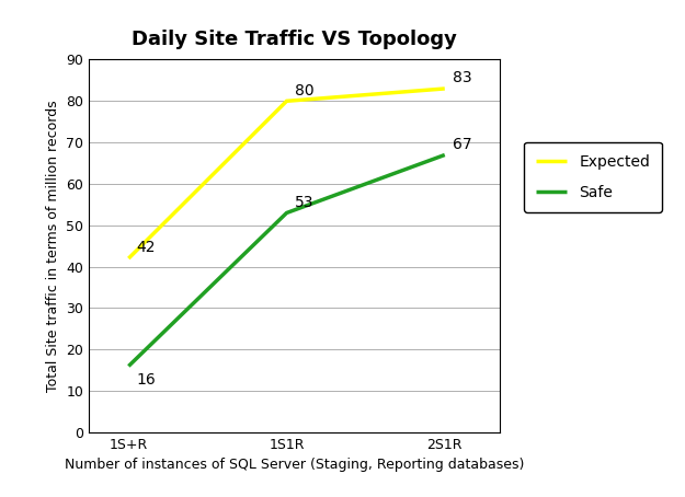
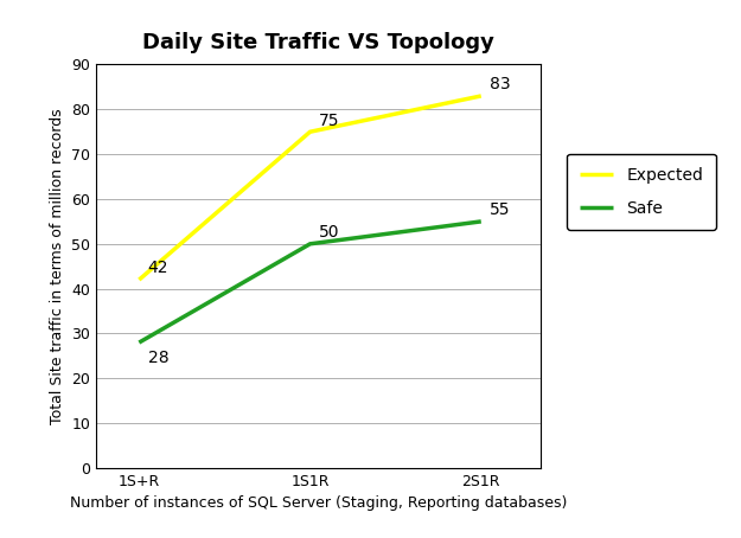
Safe/1S+R: 16 -> 28
Expected/1S1R: 80 -> 75
Safe/1S1R: 53 -> 50
Safe/2S1R: 67 -> 55
